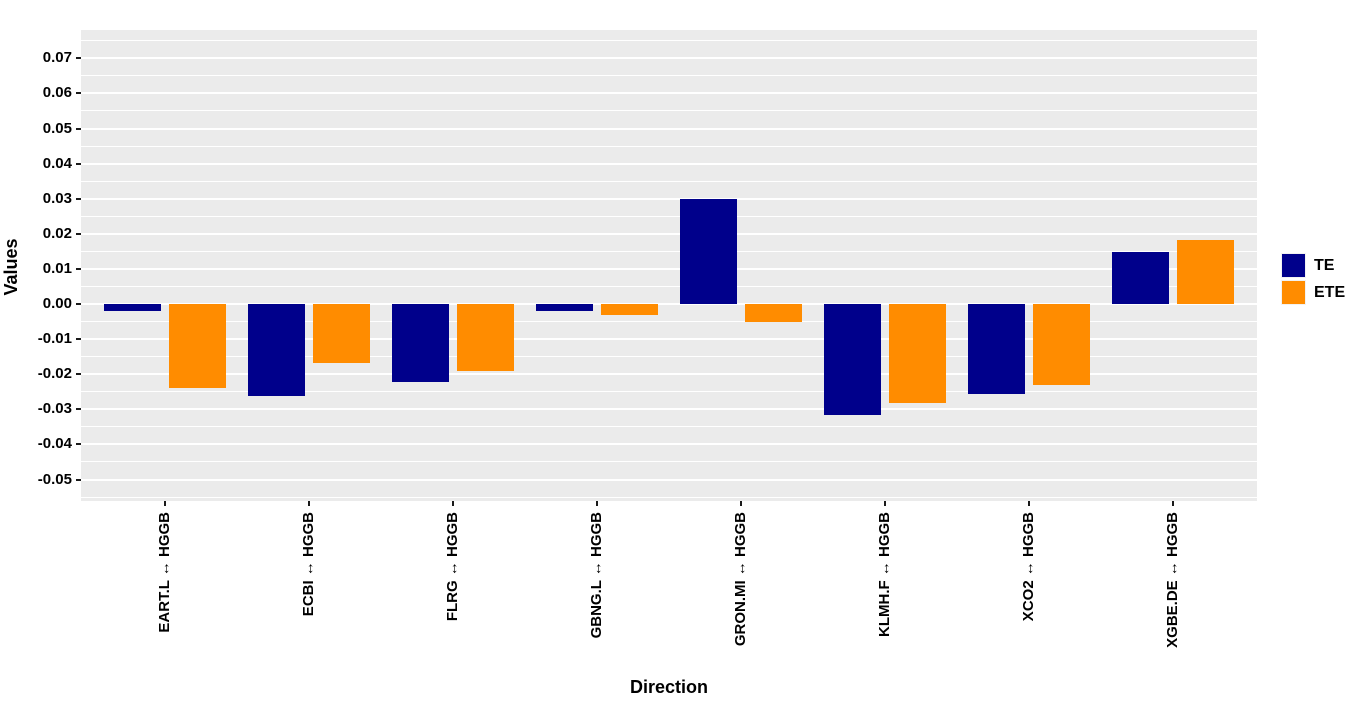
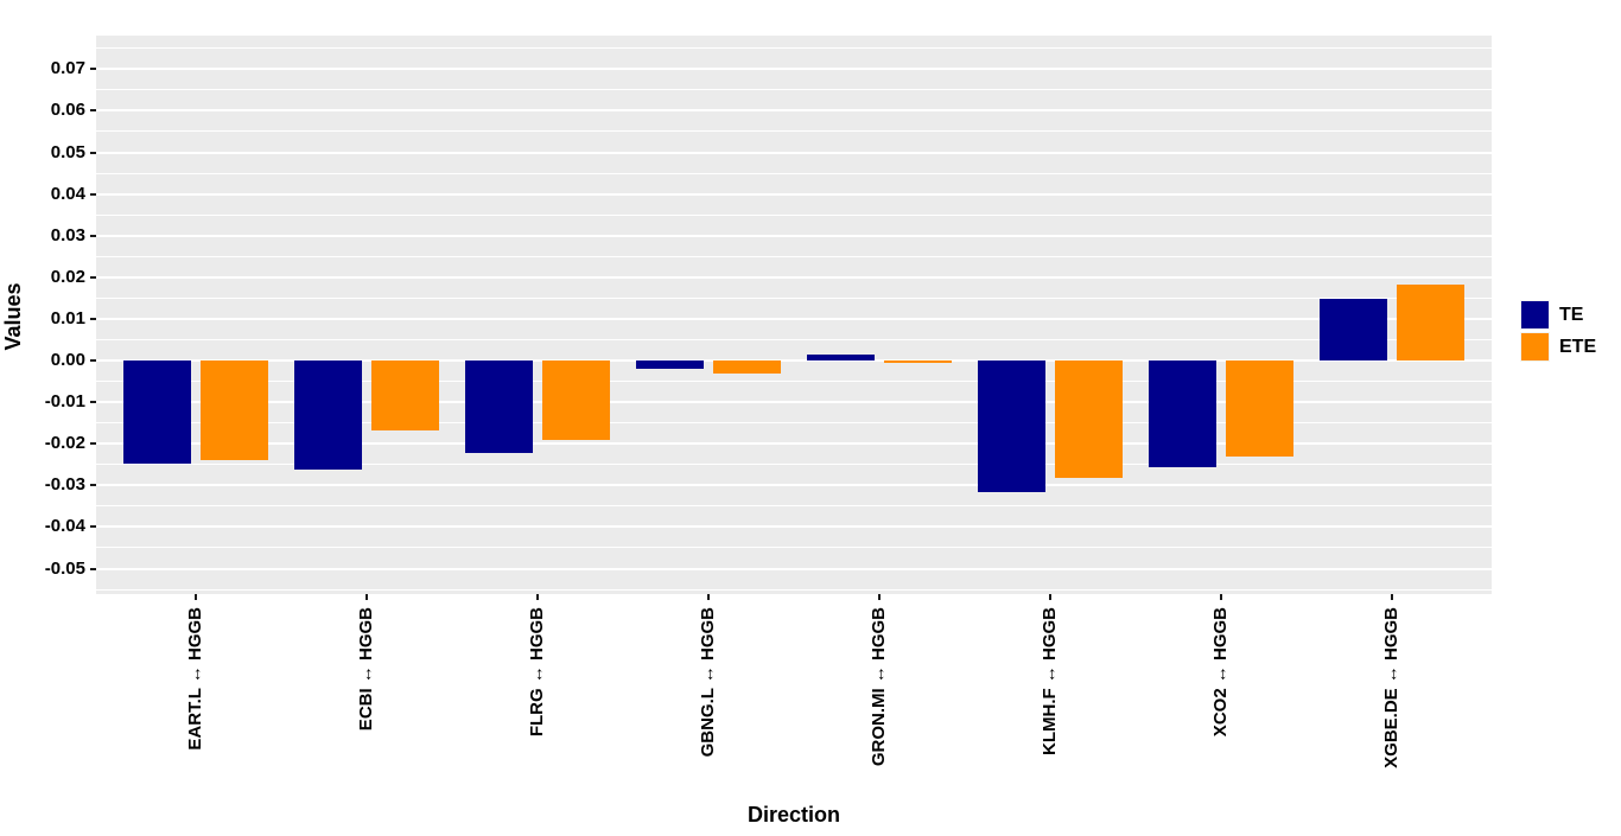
TE/EART.L ↔ HGGB: -0.002 -> -0.025
TE/GRON.MI ↔ HGGB: 0.030 -> 0.002
ETE/GRON.MI ↔ HGGB: -0.005 -> -0.001
